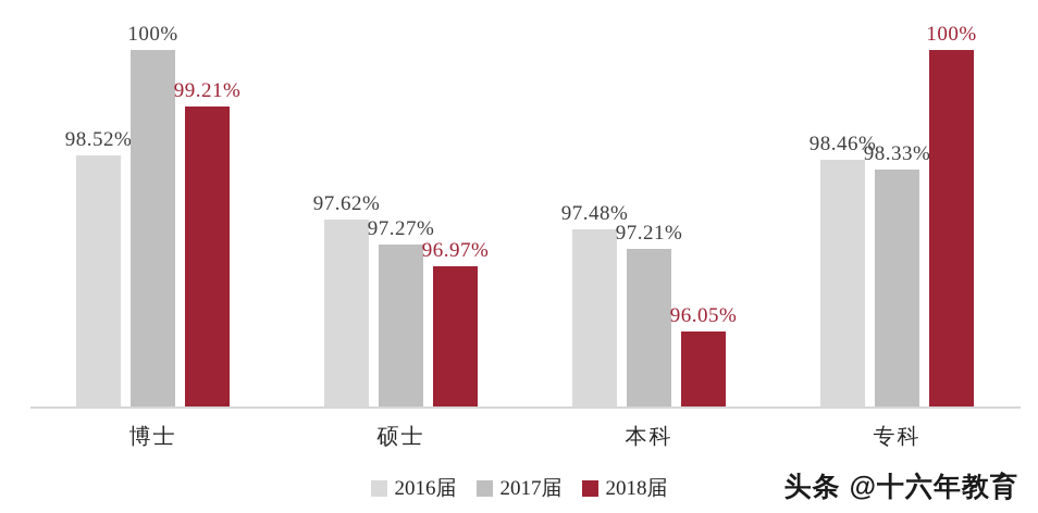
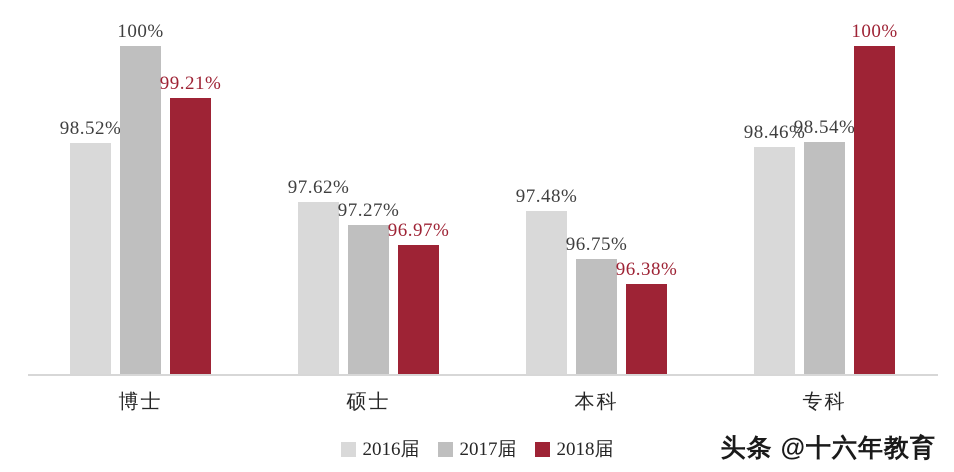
2017届/本科: 97.21% -> 96.75%
2018届/本科: 96.05% -> 96.38%
2017届/专科: 98.33% -> 98.54%
